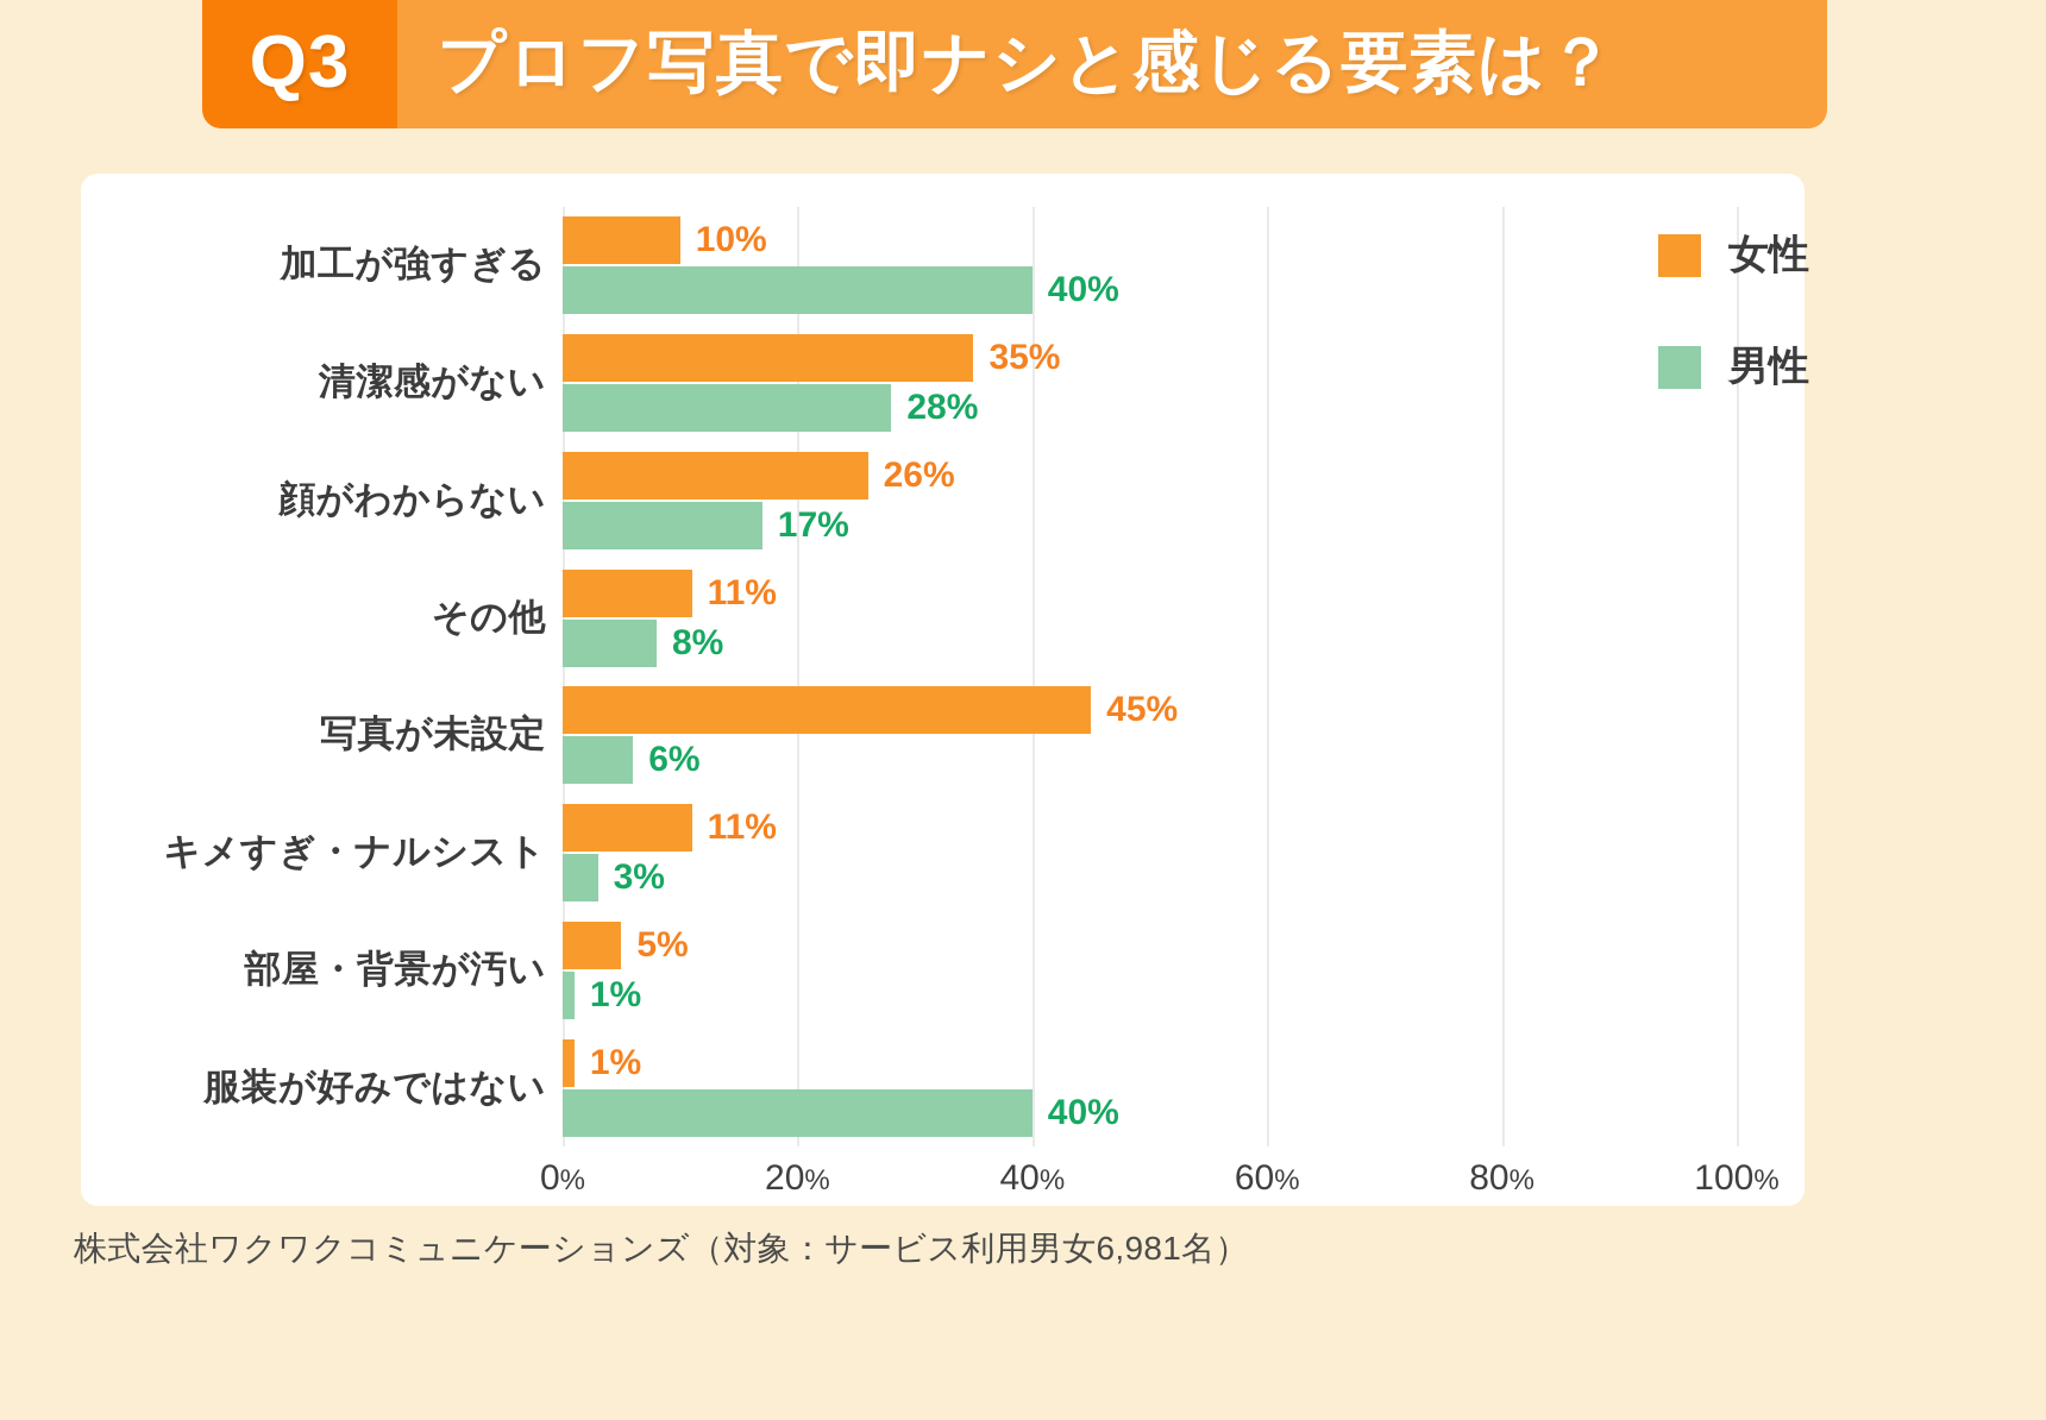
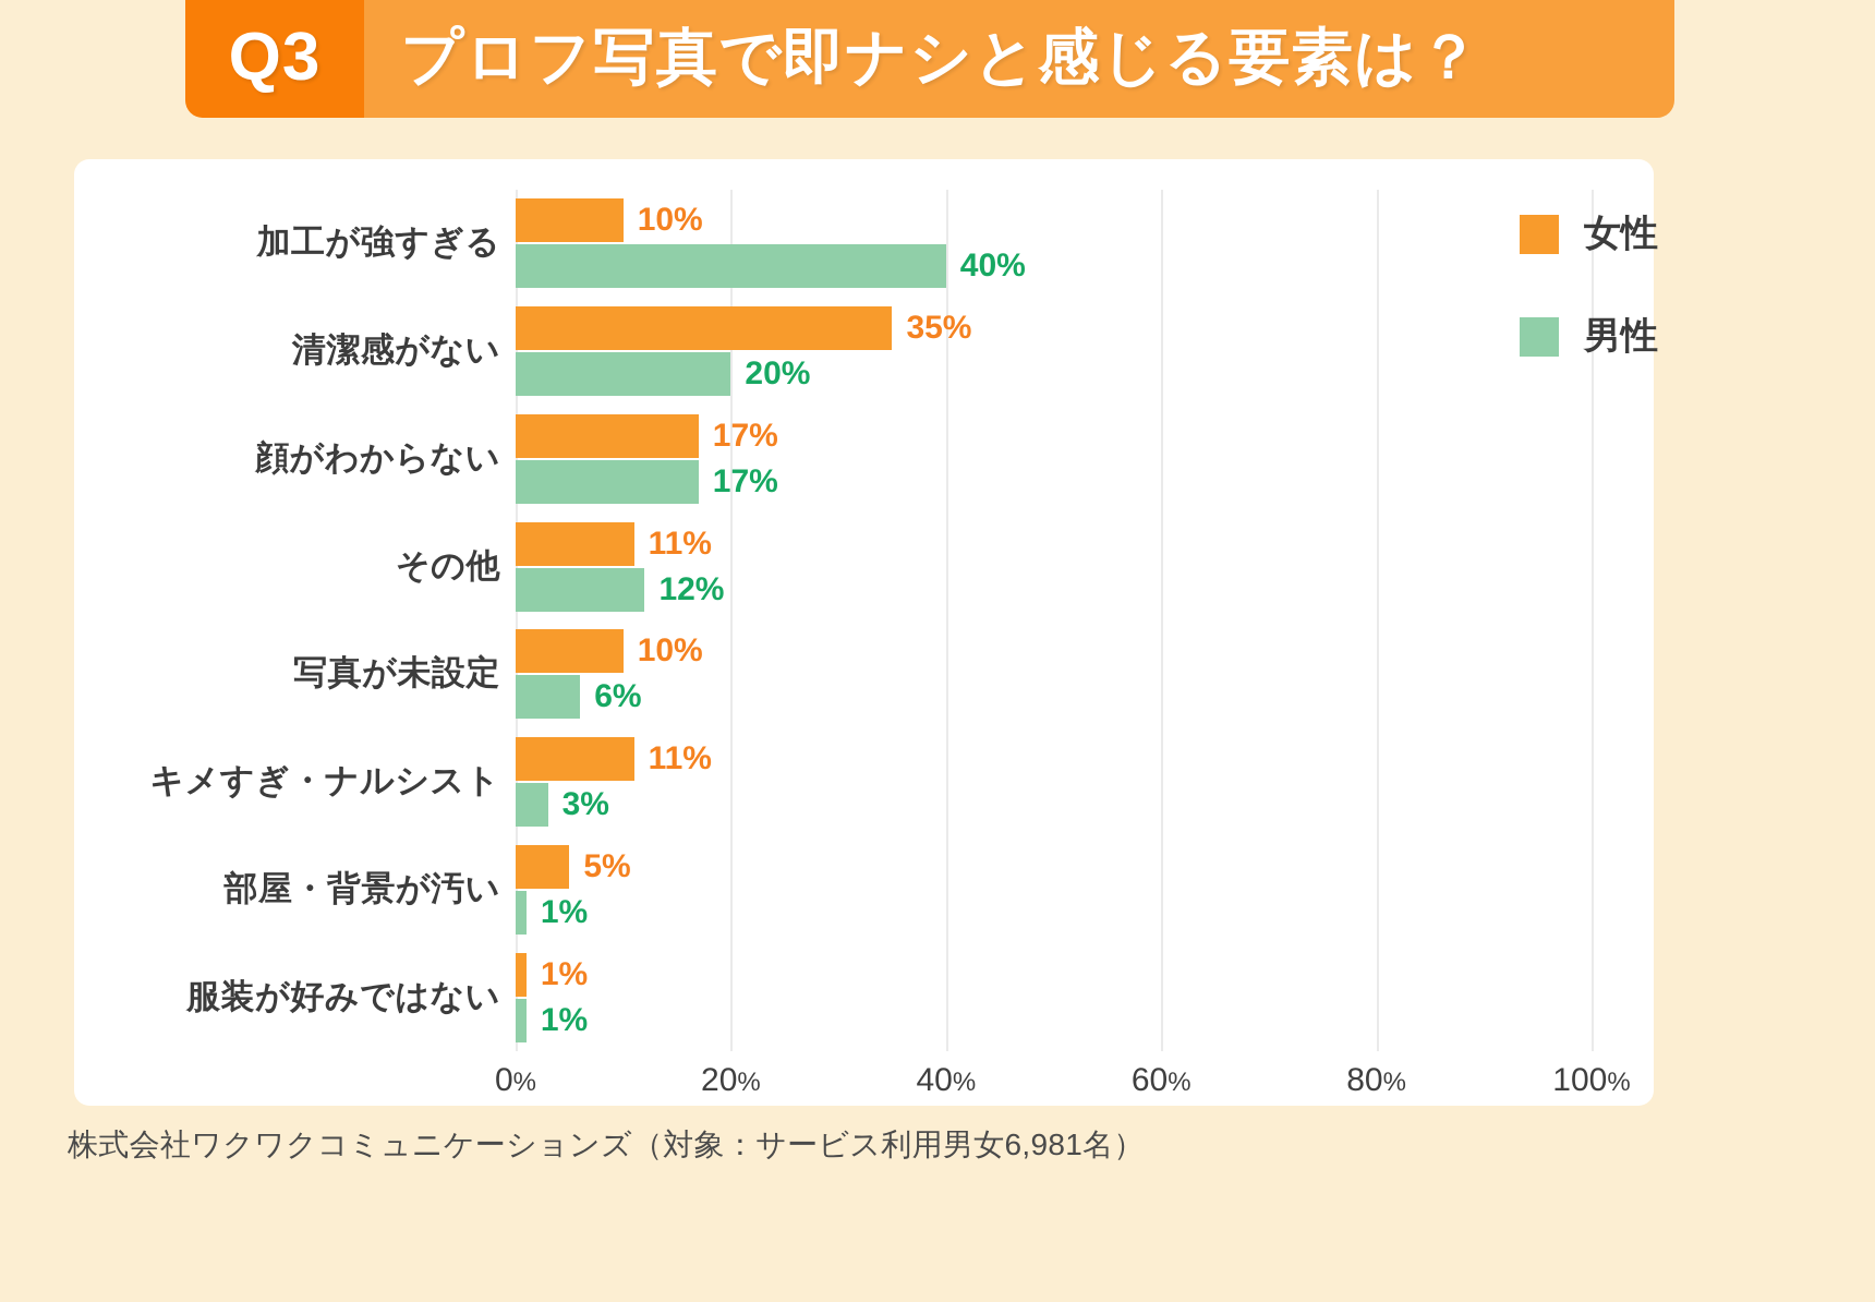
男性/清潔感がない: 28% -> 20%
女性/顔がわからない: 26% -> 17%
男性/その他: 8% -> 12%
女性/写真が未設定: 45% -> 10%
男性/服装が好みではない: 40% -> 1%
